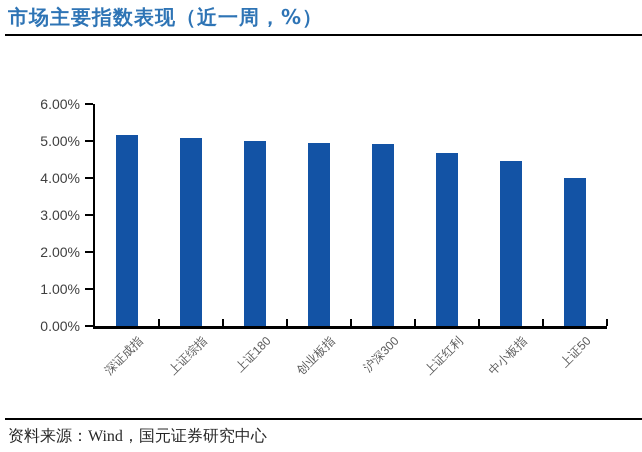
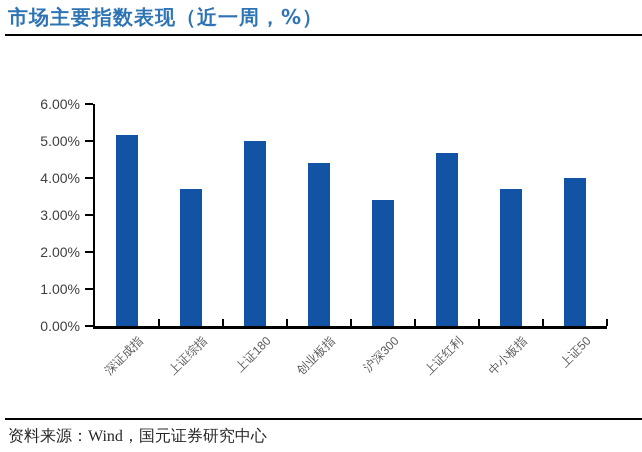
上证综指: 5.1% -> 3.7%
创业板指: 5.0% -> 4.4%
沪深300: 4.9% -> 3.4%
中小板指: 4.5% -> 3.7%
